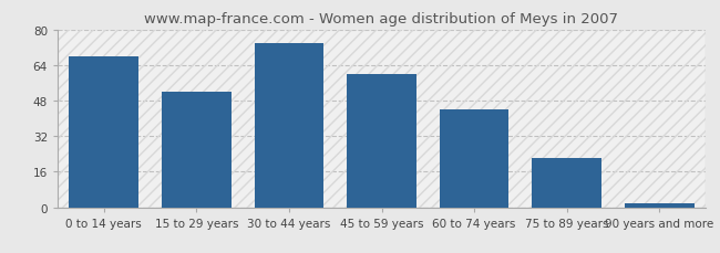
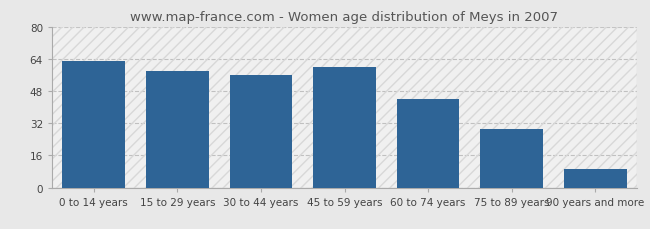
0 to 14 years: 68 -> 63
15 to 29 years: 52 -> 58
30 to 44 years: 74 -> 56
75 to 89 years: 22 -> 29
90 years and more: 2 -> 9
